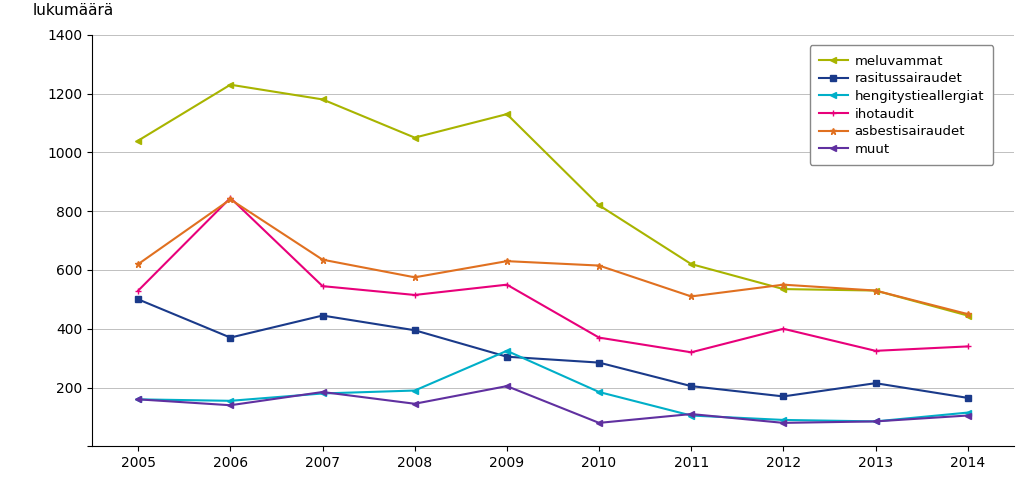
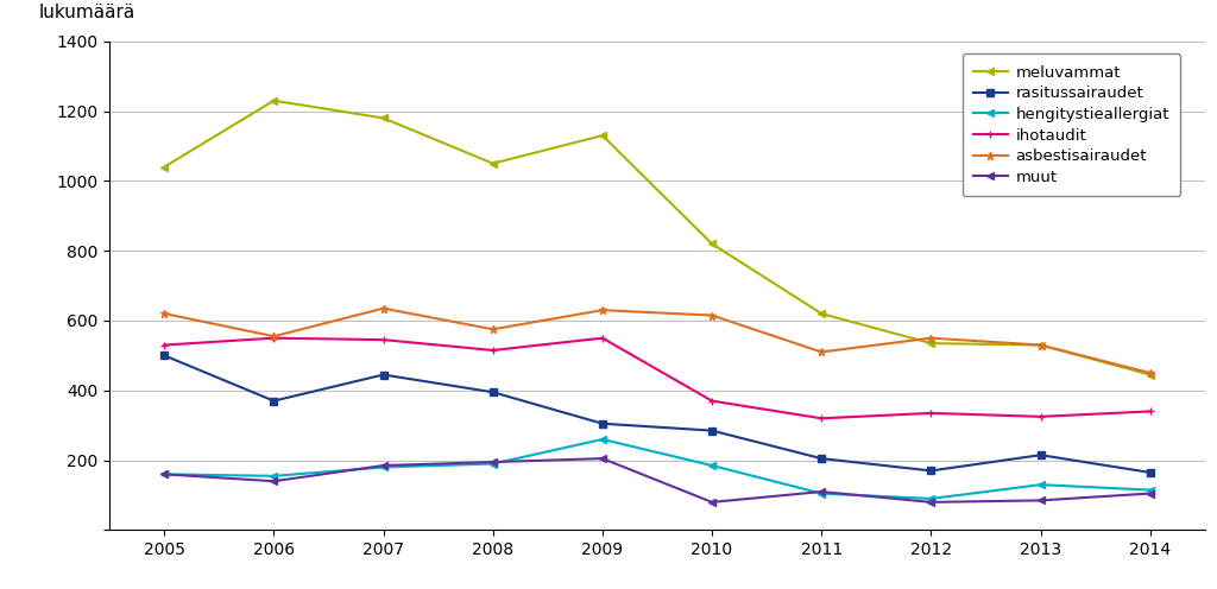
ihotaudit/2006: 845 -> 550
asbestisairaudet/2006: 840 -> 555
muut/2008: 145 -> 195
hengitystieallergiat/2009: 325 -> 260
ihotaudit/2012: 400 -> 335
hengitystieallergiat/2013: 85 -> 130
